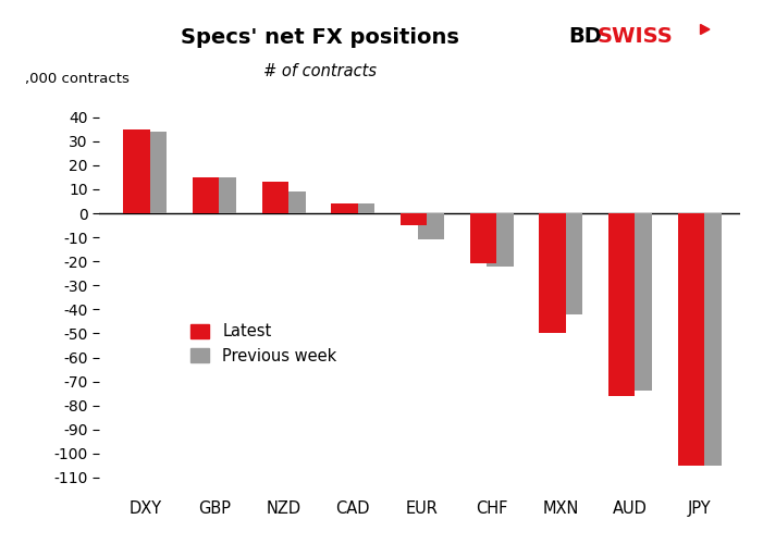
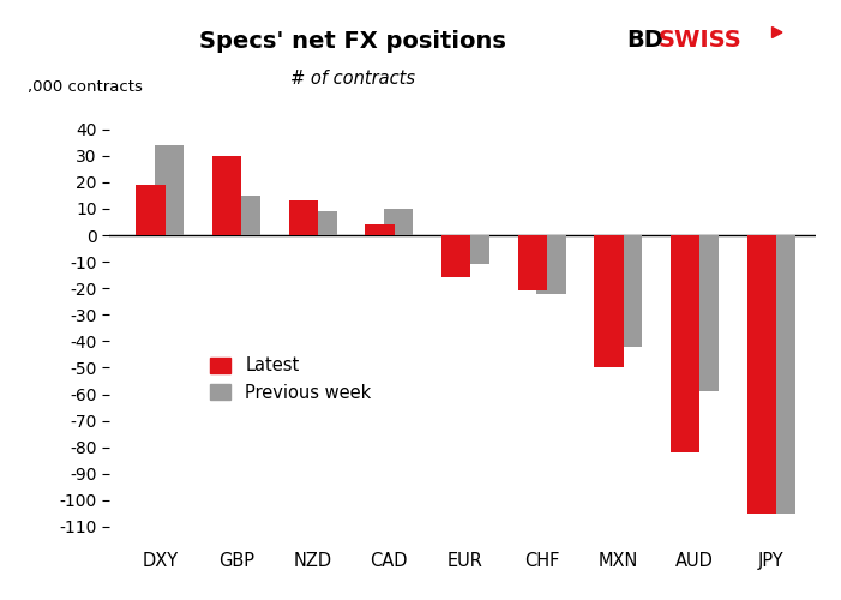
Latest/DXY: 35 -> 19
Latest/GBP: 15 -> 30
Previous week/CAD: 4 -> 10
Latest/EUR: -5 -> -16
Latest/AUD: -76 -> -82
Previous week/AUD: -74 -> -59
